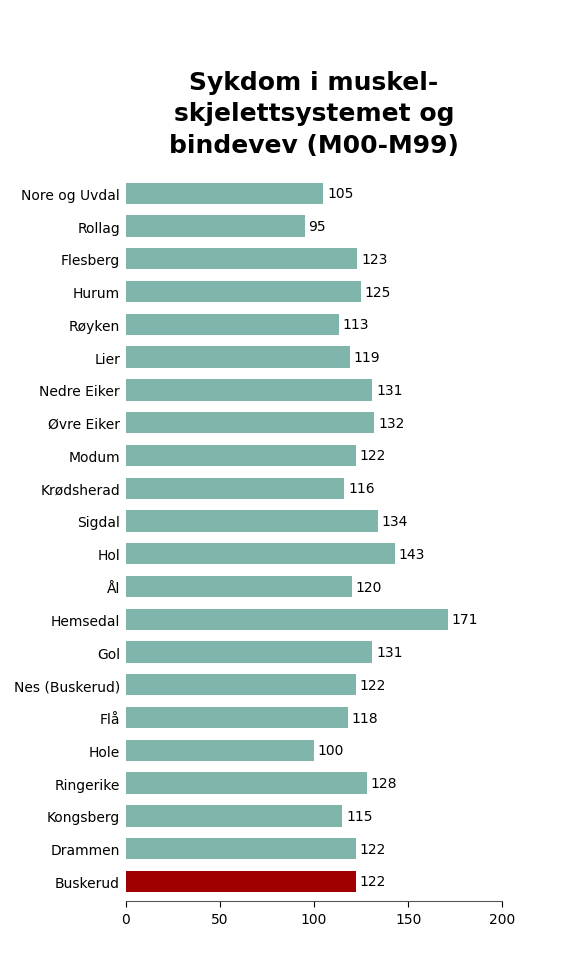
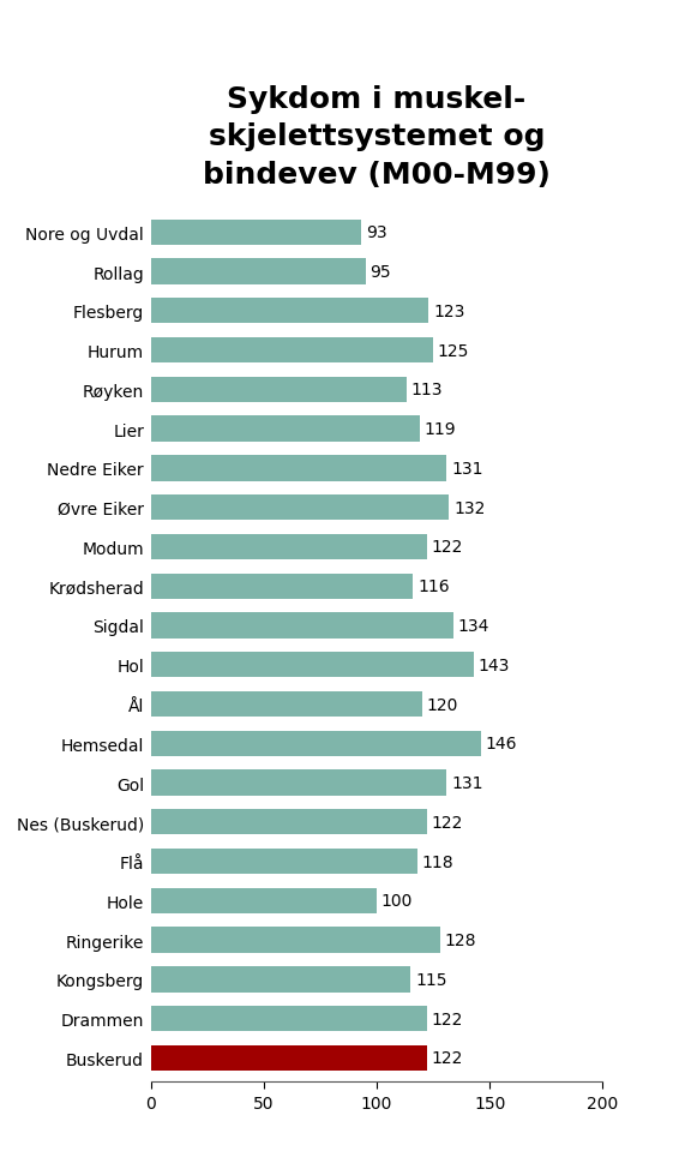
Nore og Uvdal: 105 -> 93
Hemsedal: 171 -> 146
